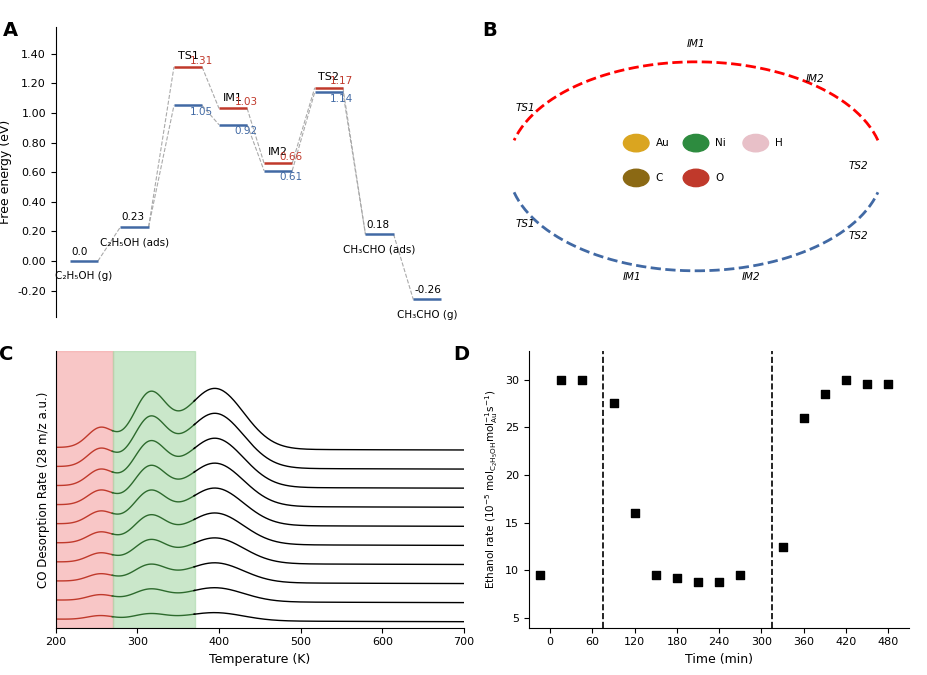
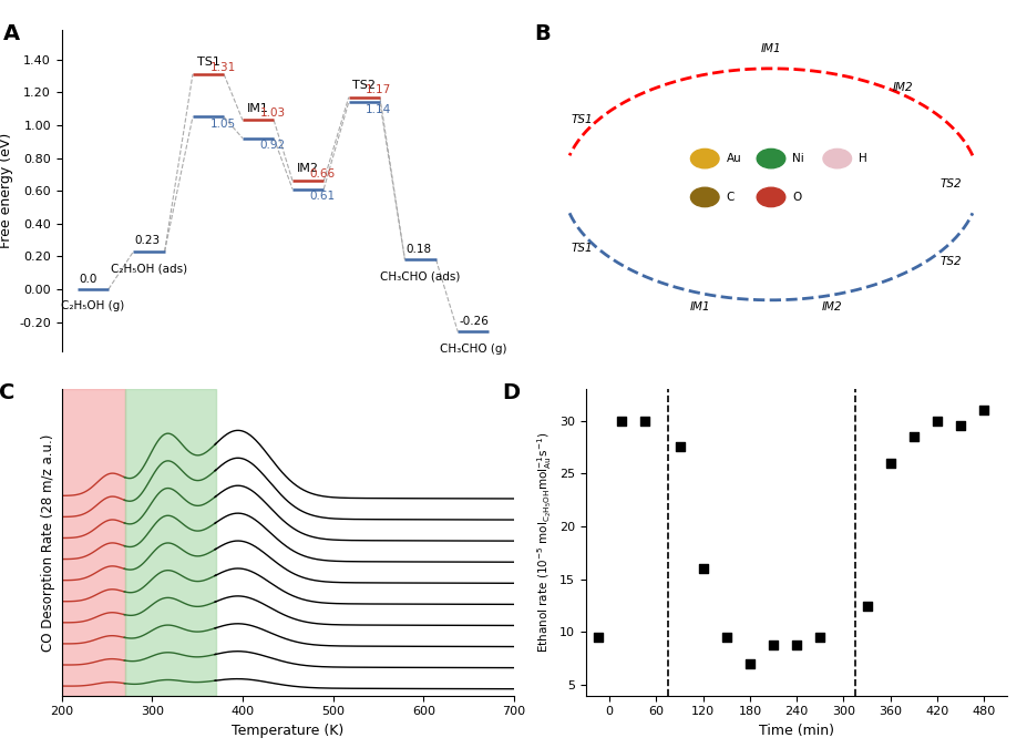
180: 9.2 -> 7.0
480: 29.5 -> 31.0
